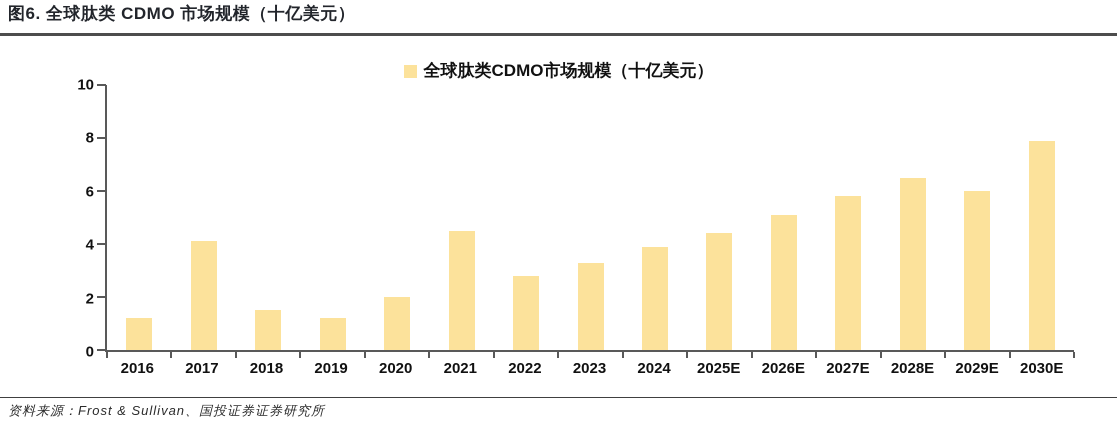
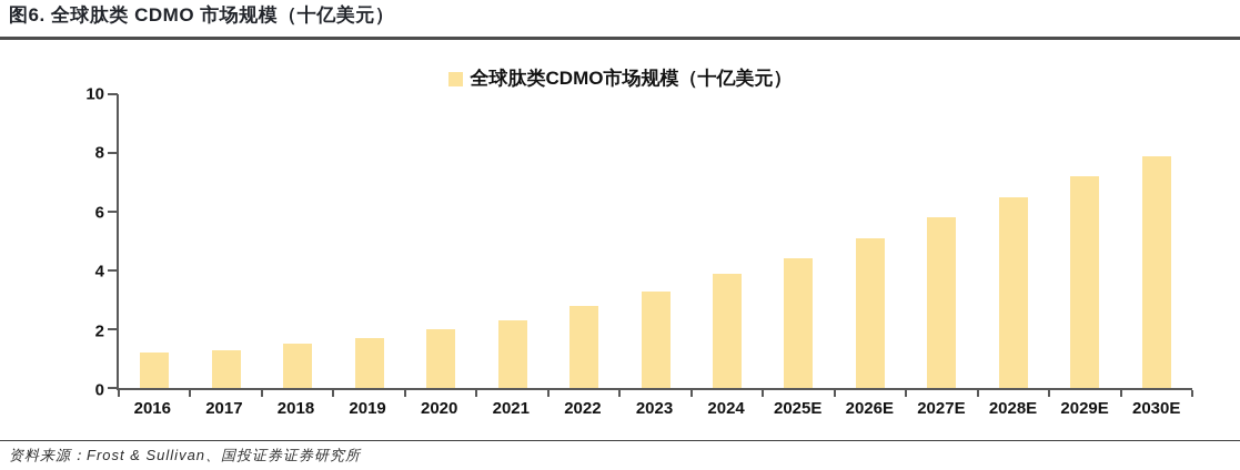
2017: 4.1 -> 1.3
2019: 1.2 -> 1.7
2021: 4.5 -> 2.3
2029E: 6.0 -> 7.2
